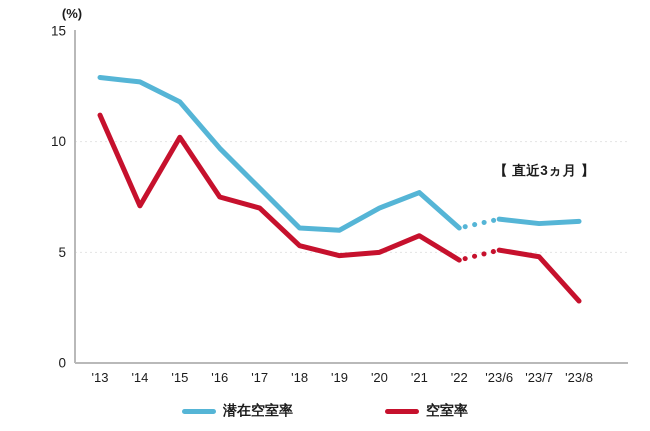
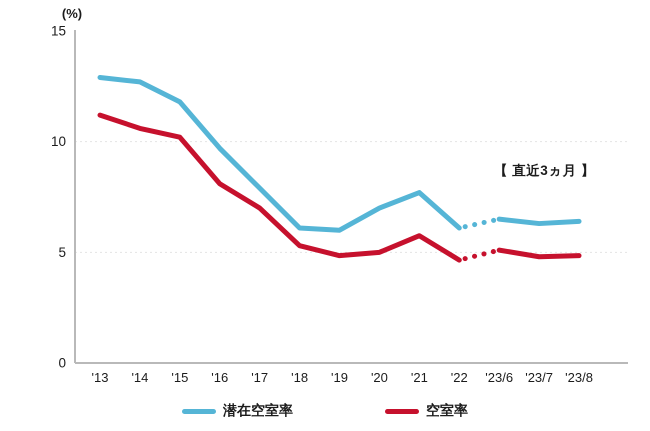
空室率/'14: 7.1 -> 10.6
空室率/'16: 7.5 -> 8.1
空室率/'23/8: 2.8 -> 4.8
